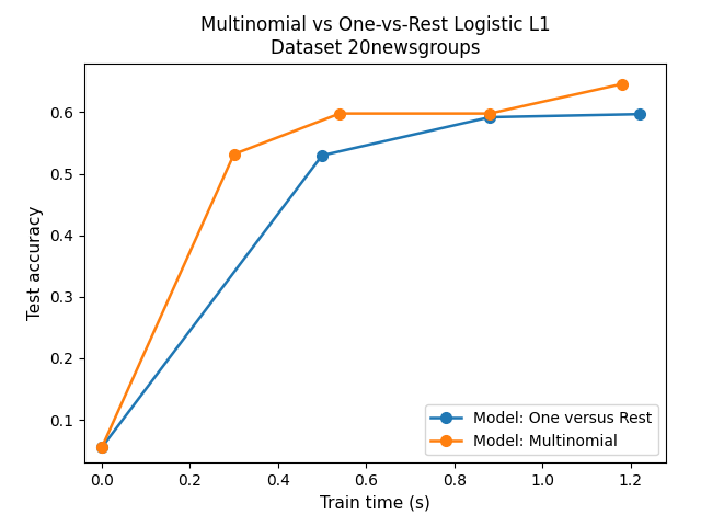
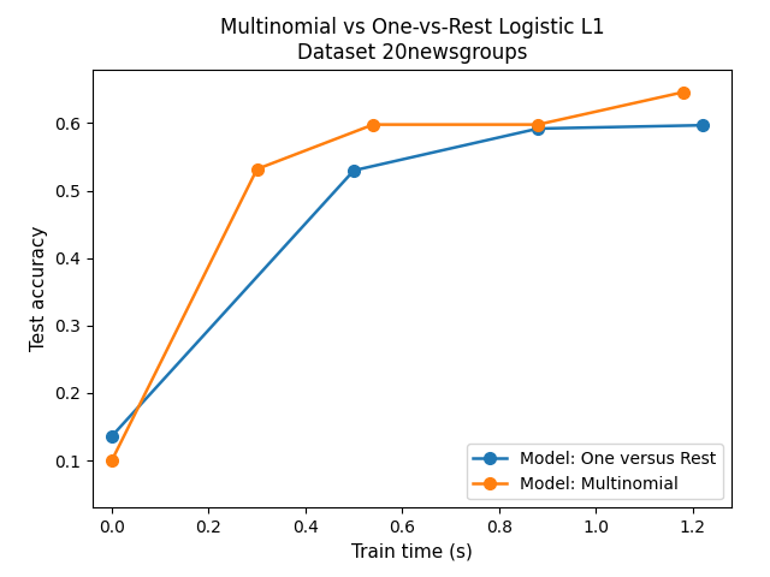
Model: One versus Rest/0.0: 0.055 -> 0.136
Model: Multinomial/0.0: 0.055 -> 0.100
